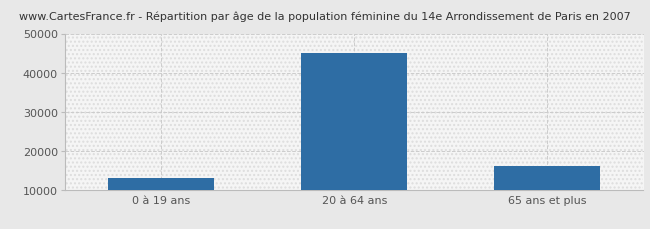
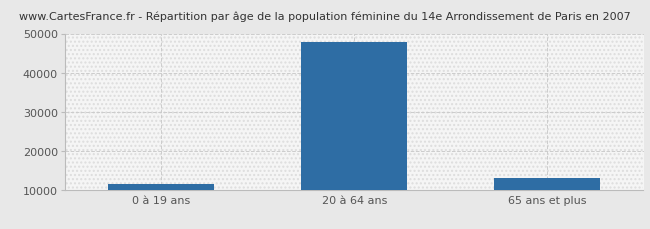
0 à 19 ans: 13000 -> 11500
20 à 64 ans: 45000 -> 47700
65 ans et plus: 16000 -> 13000
